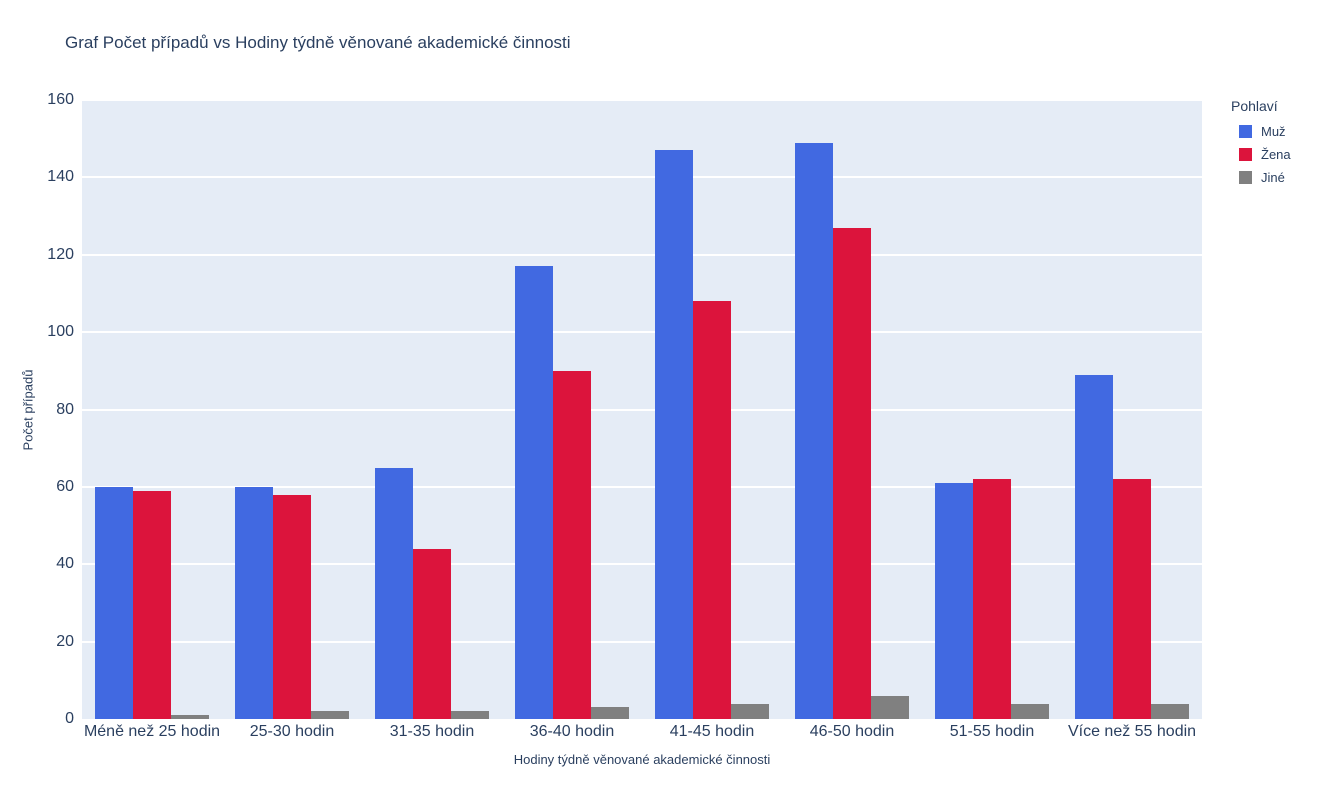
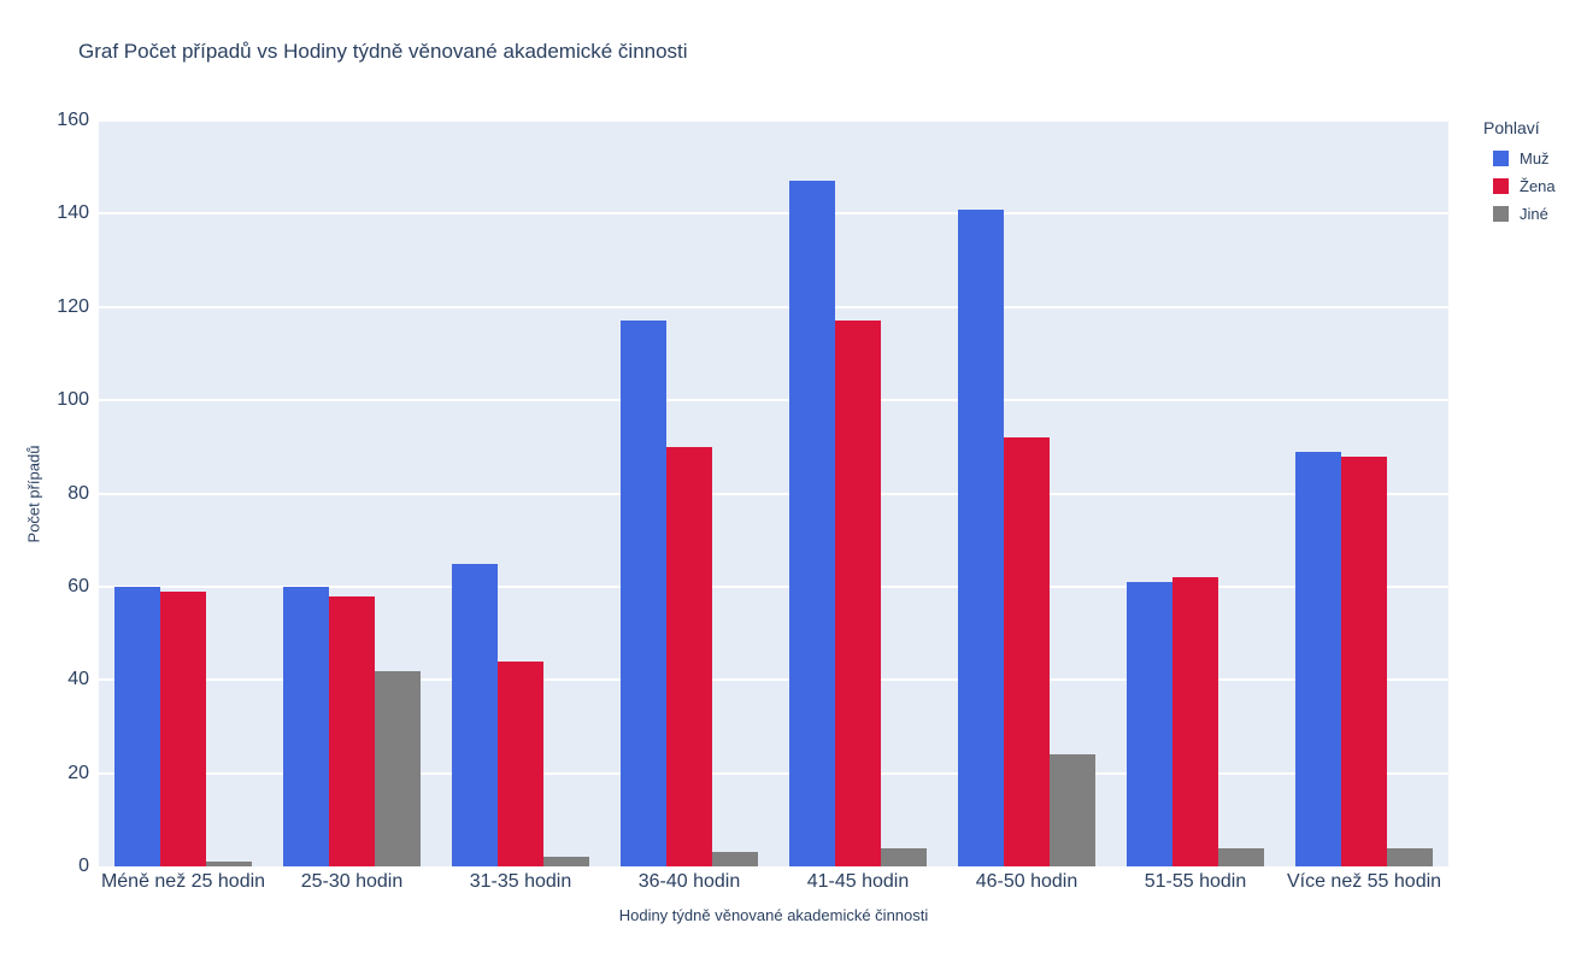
Jiné/25-30 hodin: 2 -> 42
Žena/41-45 hodin: 108 -> 117
Muž/46-50 hodin: 149 -> 141
Žena/46-50 hodin: 127 -> 92
Jiné/46-50 hodin: 6 -> 24
Žena/Více než 55 hodin: 62 -> 88
